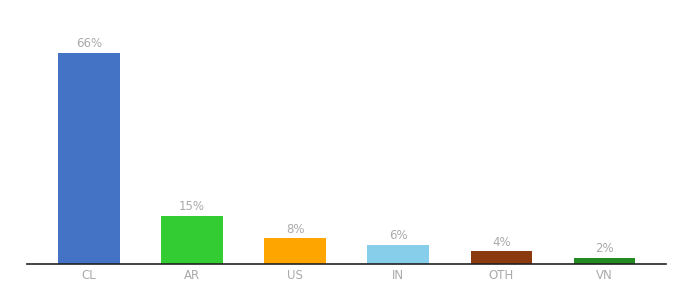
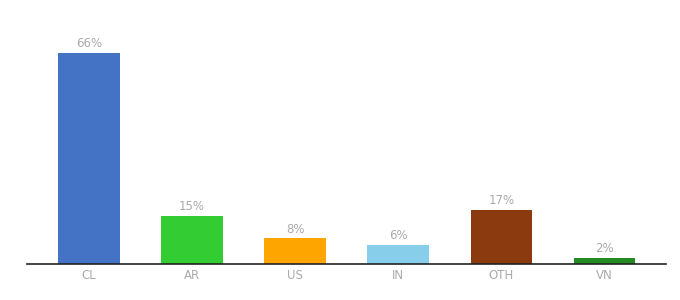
OTH: 4% -> 17%
